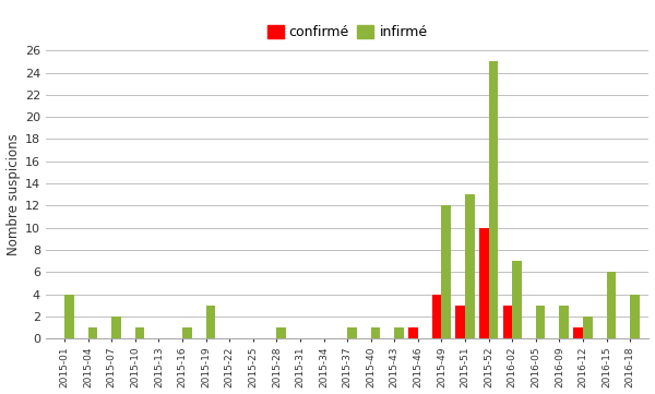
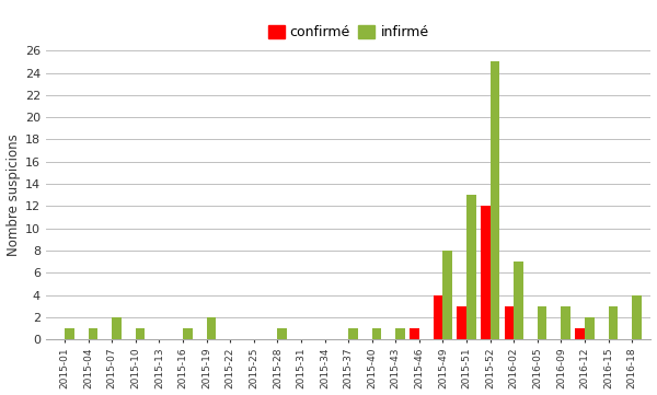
infirmé/2015-01: 4 -> 1
infirmé/2015-19: 3 -> 2
infirmé/2015-49: 12 -> 8
confirmé/2015-52: 10 -> 12
infirmé/2016-15: 6 -> 3
